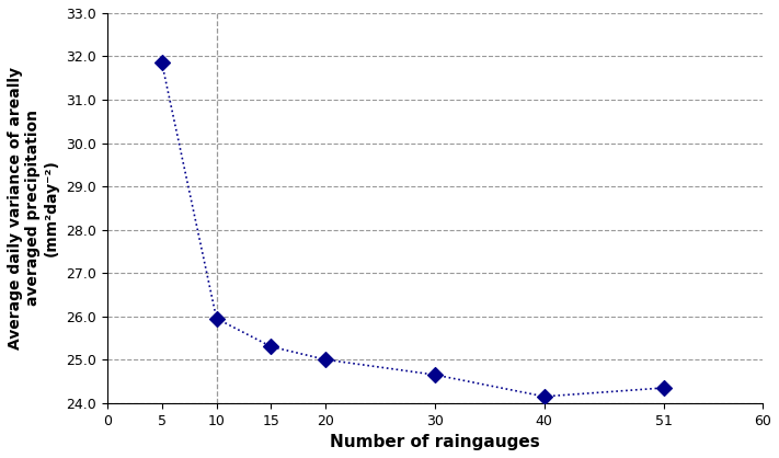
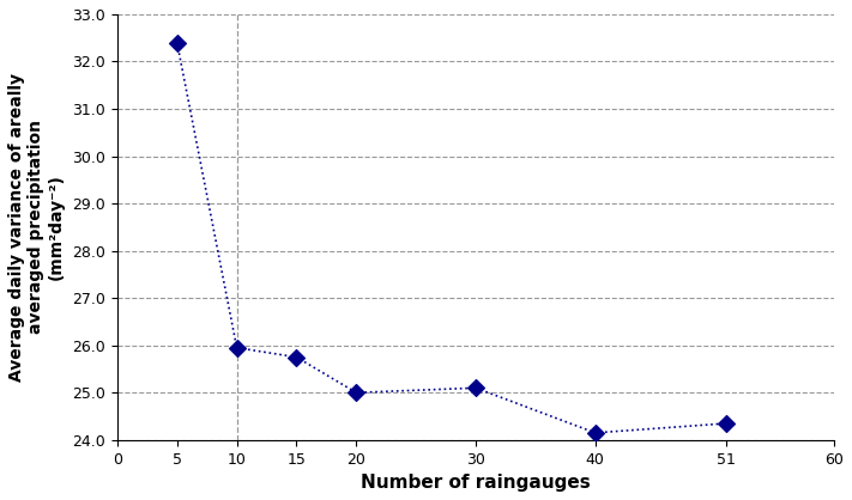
5: 31.85 -> 32.40
15: 25.30 -> 25.75
30: 24.65 -> 25.10
